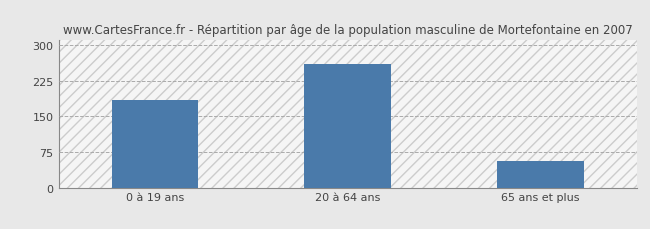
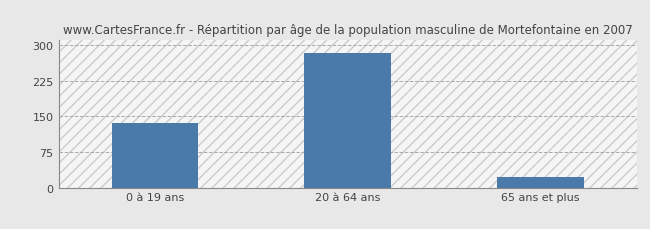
0 à 19 ans: 185 -> 135
20 à 64 ans: 260 -> 283
65 ans et plus: 55 -> 22
